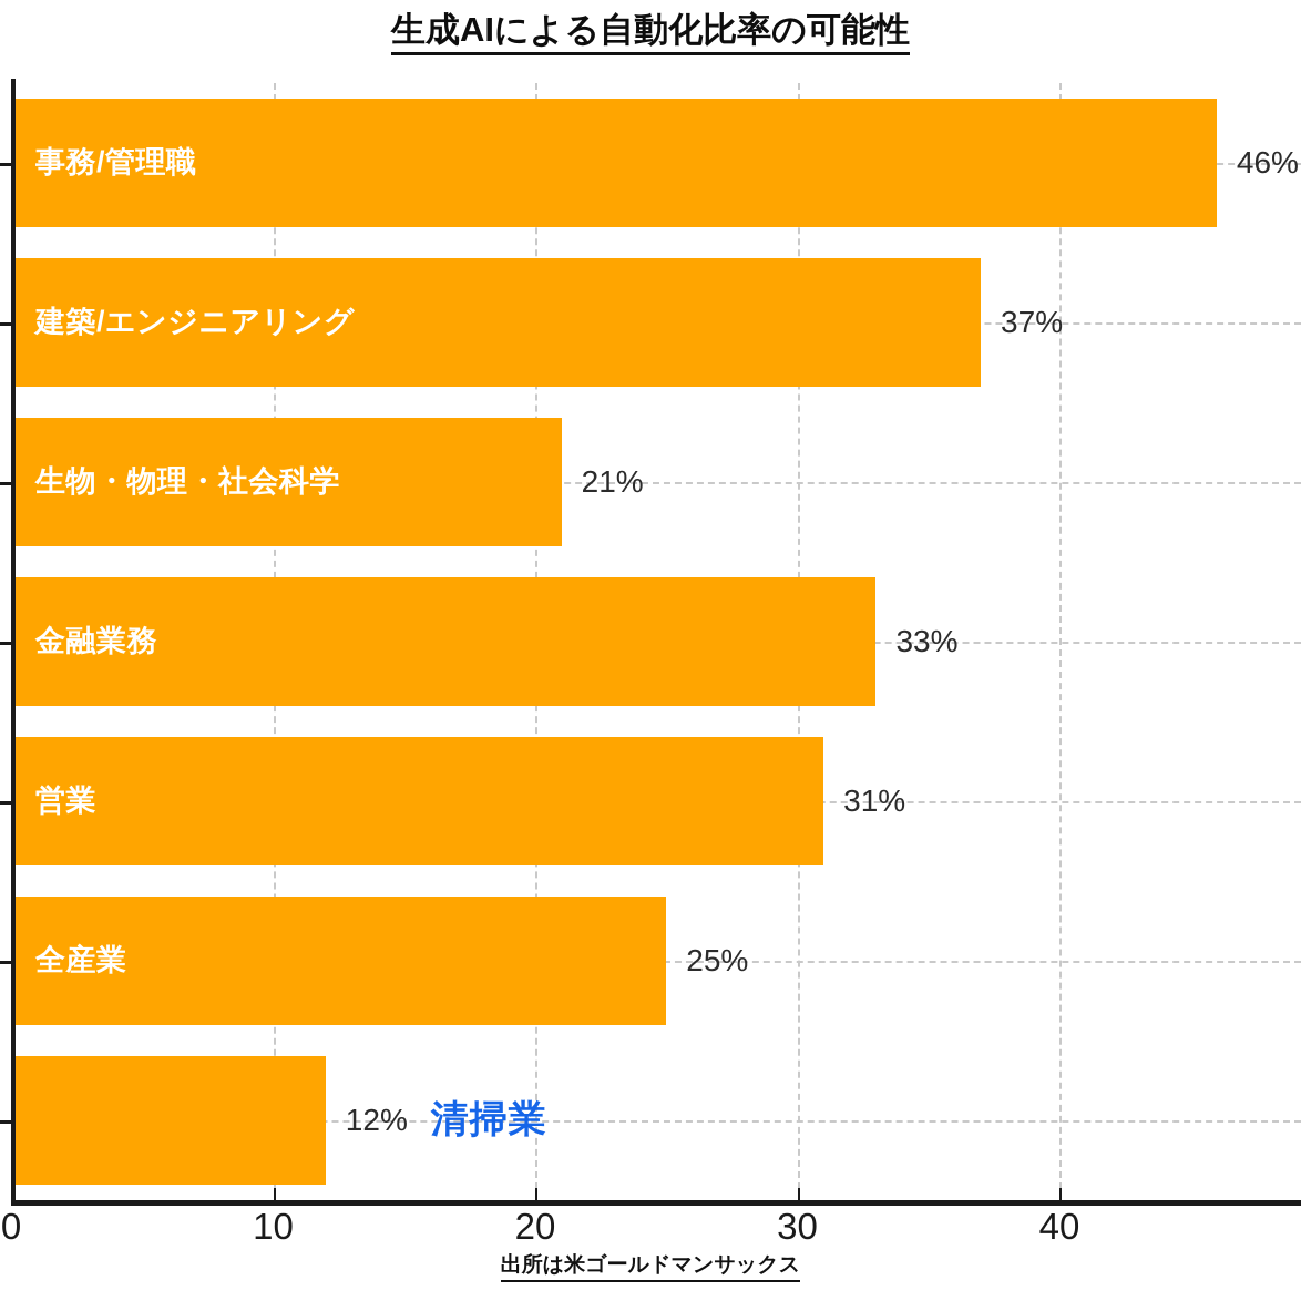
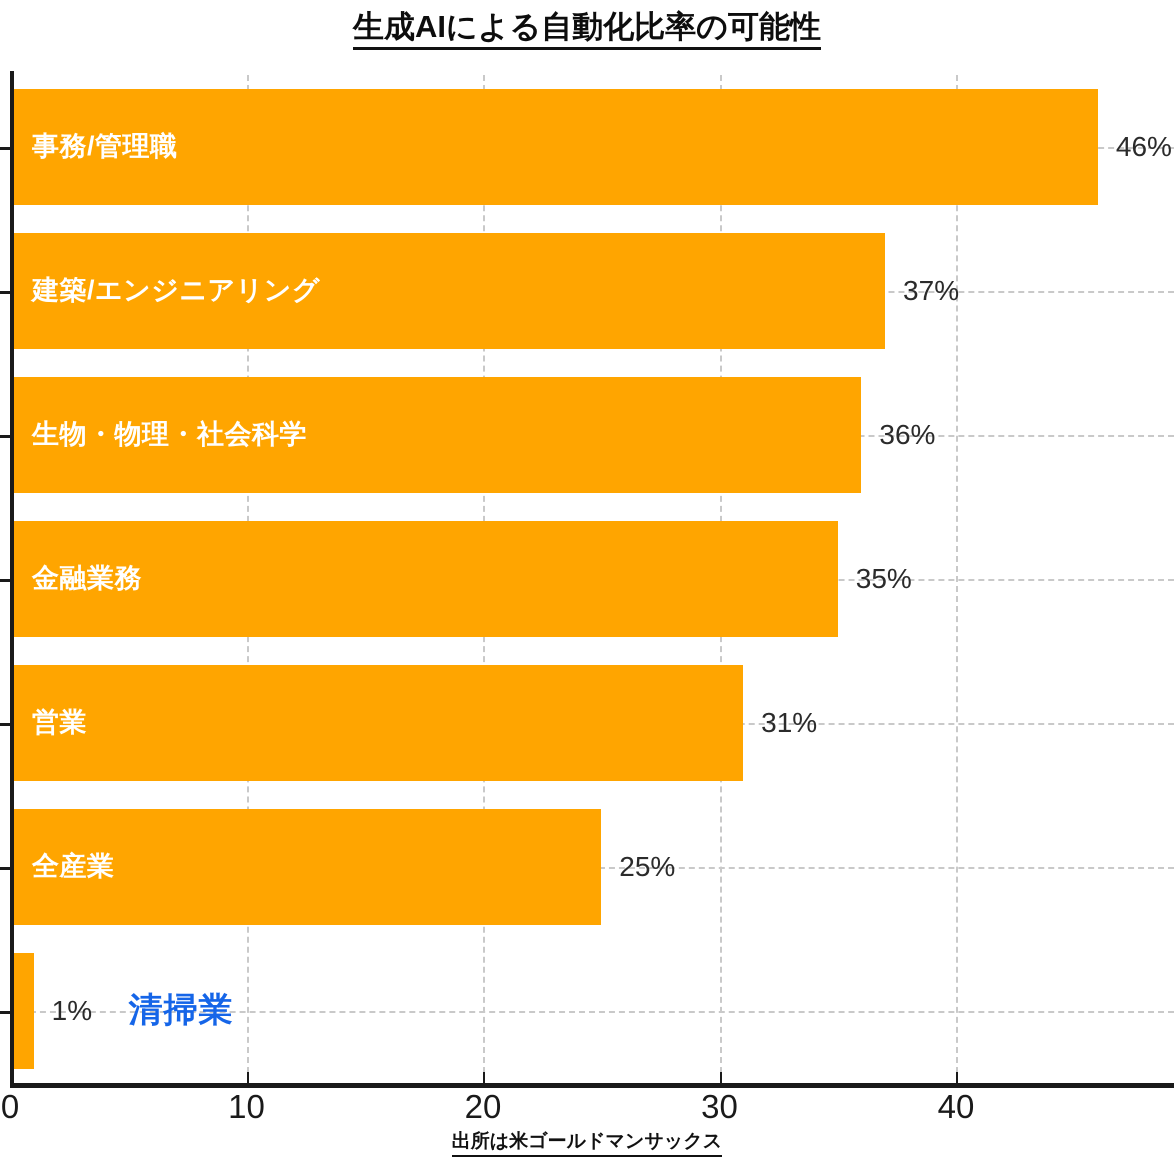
生物・物理・社会科学: 21% -> 36%
金融業務: 33% -> 35%
清掃業: 12% -> 1%
